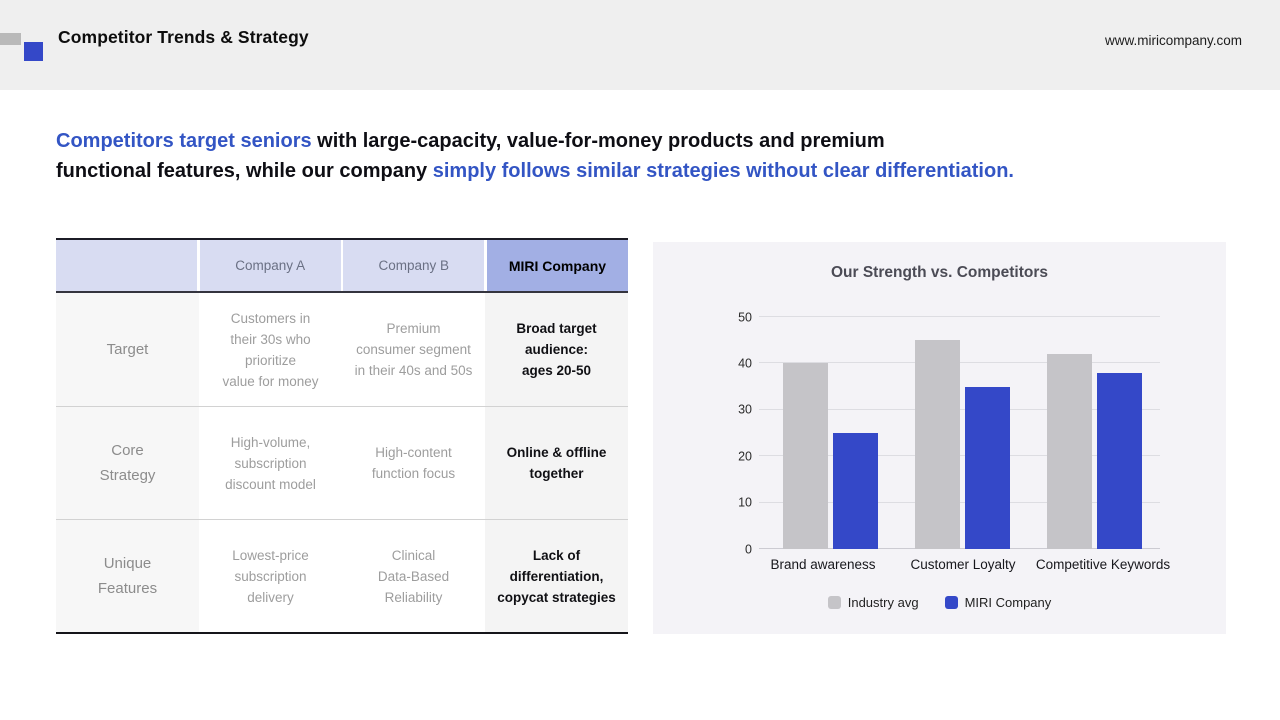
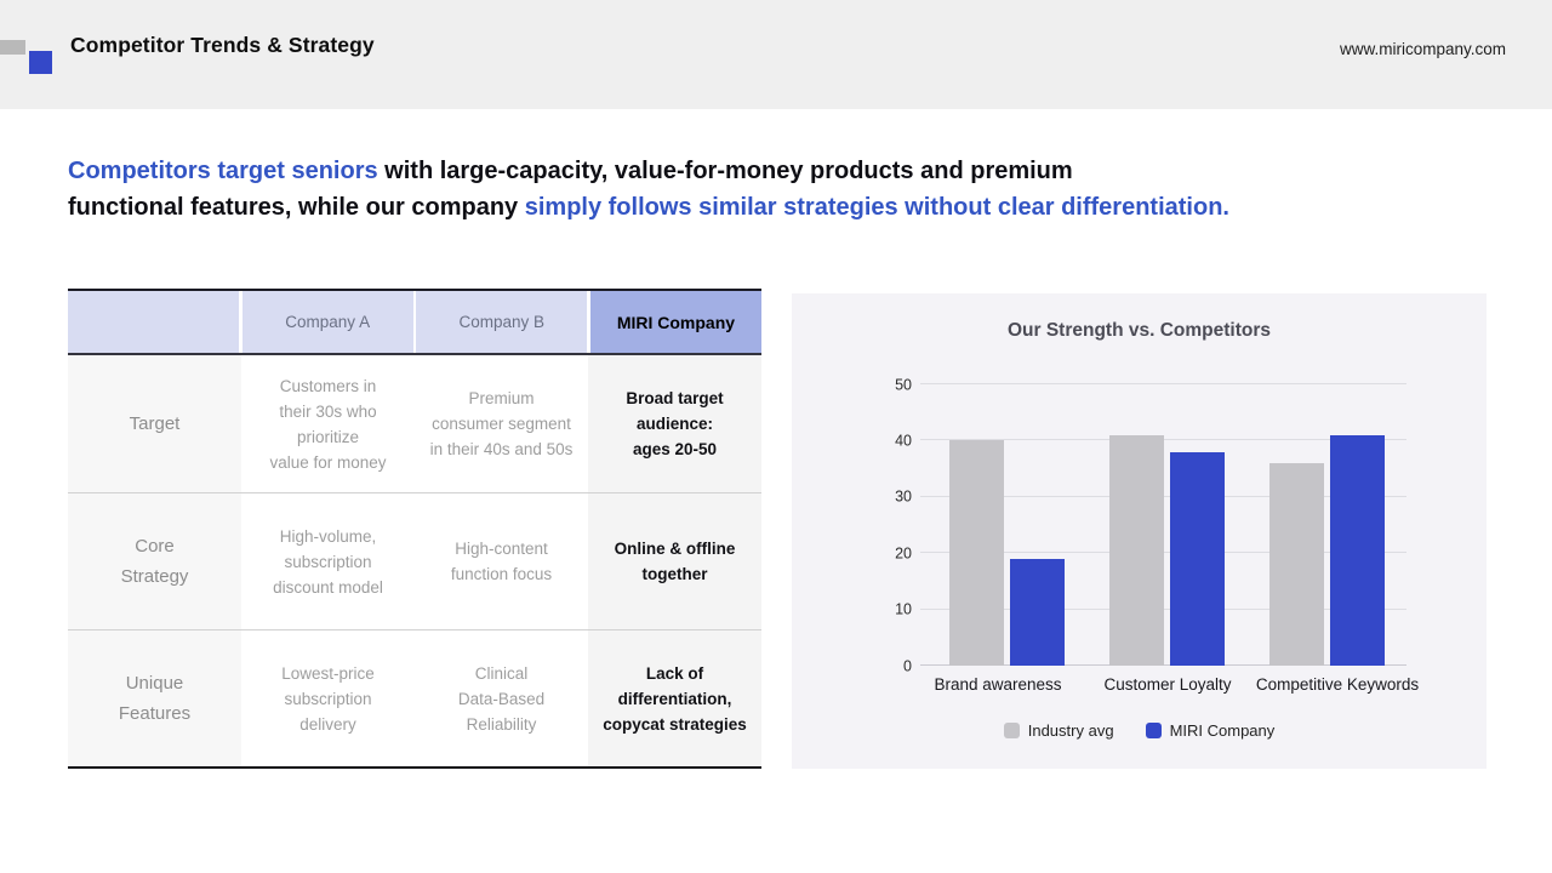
MIRI Company/Brand awareness: 25 -> 19
Industry avg/Customer Loyalty: 45 -> 41
MIRI Company/Customer Loyalty: 35 -> 38
Industry avg/Competitive Keywords: 42 -> 36
MIRI Company/Competitive Keywords: 38 -> 41
